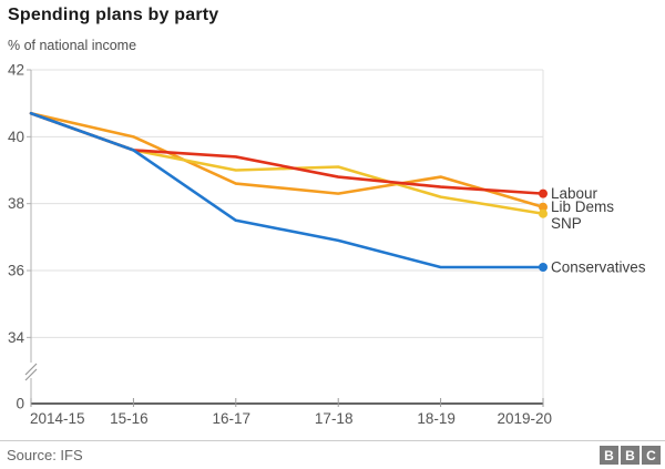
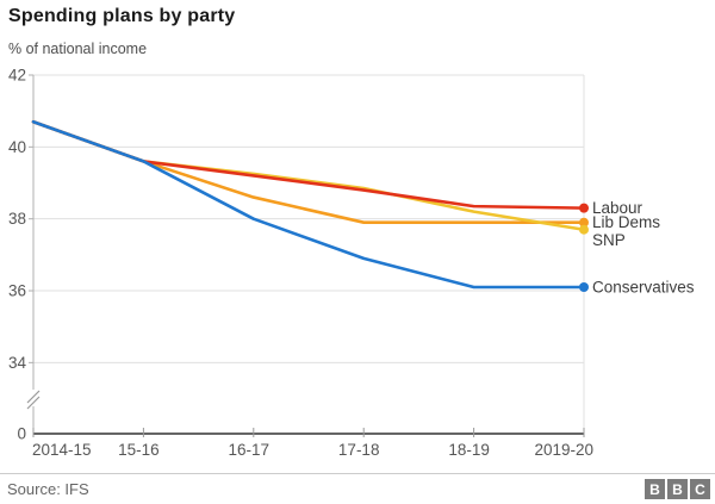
Lib Dems/15-16: 40.0 -> 39.6
Labour/16-17: 39.4 -> 39.2
SNP/16-17: 39.0 -> 39.2
Conservatives/16-17: 37.5 -> 38.0
Lib Dems/17-18: 38.3 -> 37.9
SNP/17-18: 39.1 -> 38.9
Labour/18-19: 38.5 -> 38.4
Lib Dems/18-19: 38.8 -> 37.9
